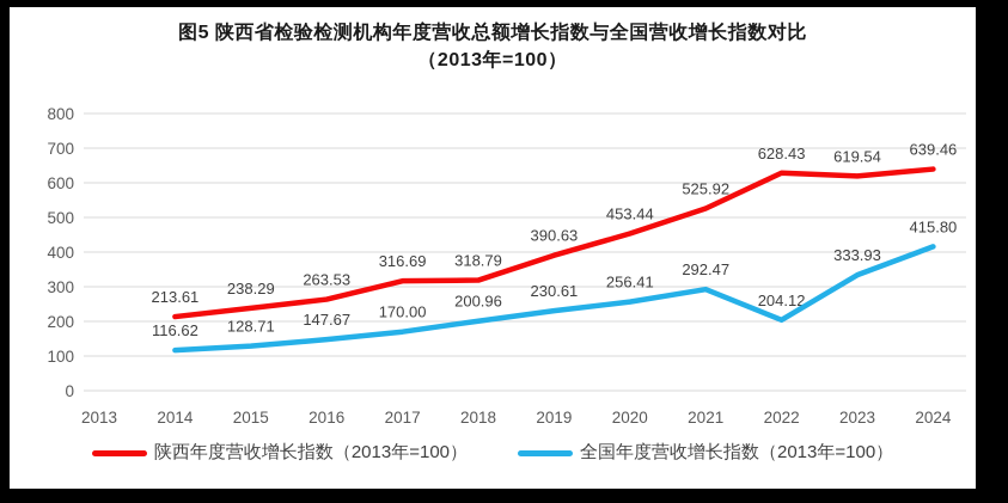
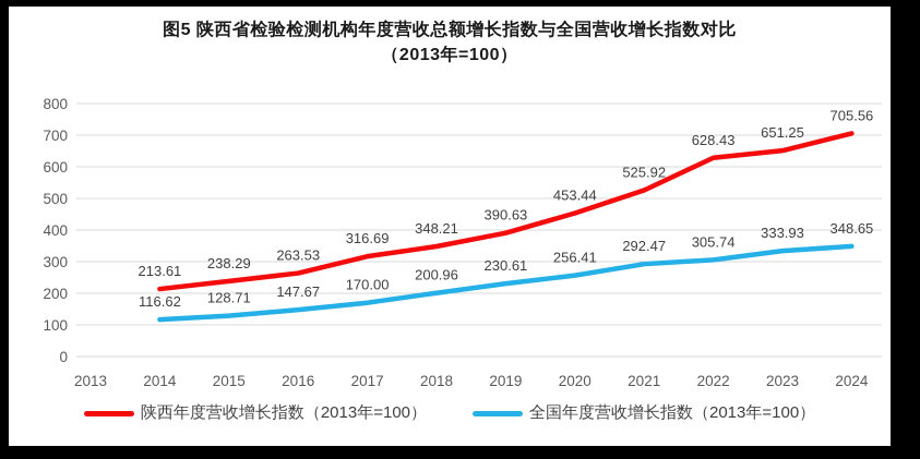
陕西年度营收增长指数（2013年=100）/2018: 318.79 -> 348.21
全国年度营收增长指数（2013年=100）/2022: 204.12 -> 305.74
陕西年度营收增长指数（2013年=100）/2023: 619.54 -> 651.25
陕西年度营收增长指数（2013年=100）/2024: 639.46 -> 705.56
全国年度营收增长指数（2013年=100）/2024: 415.80 -> 348.65
